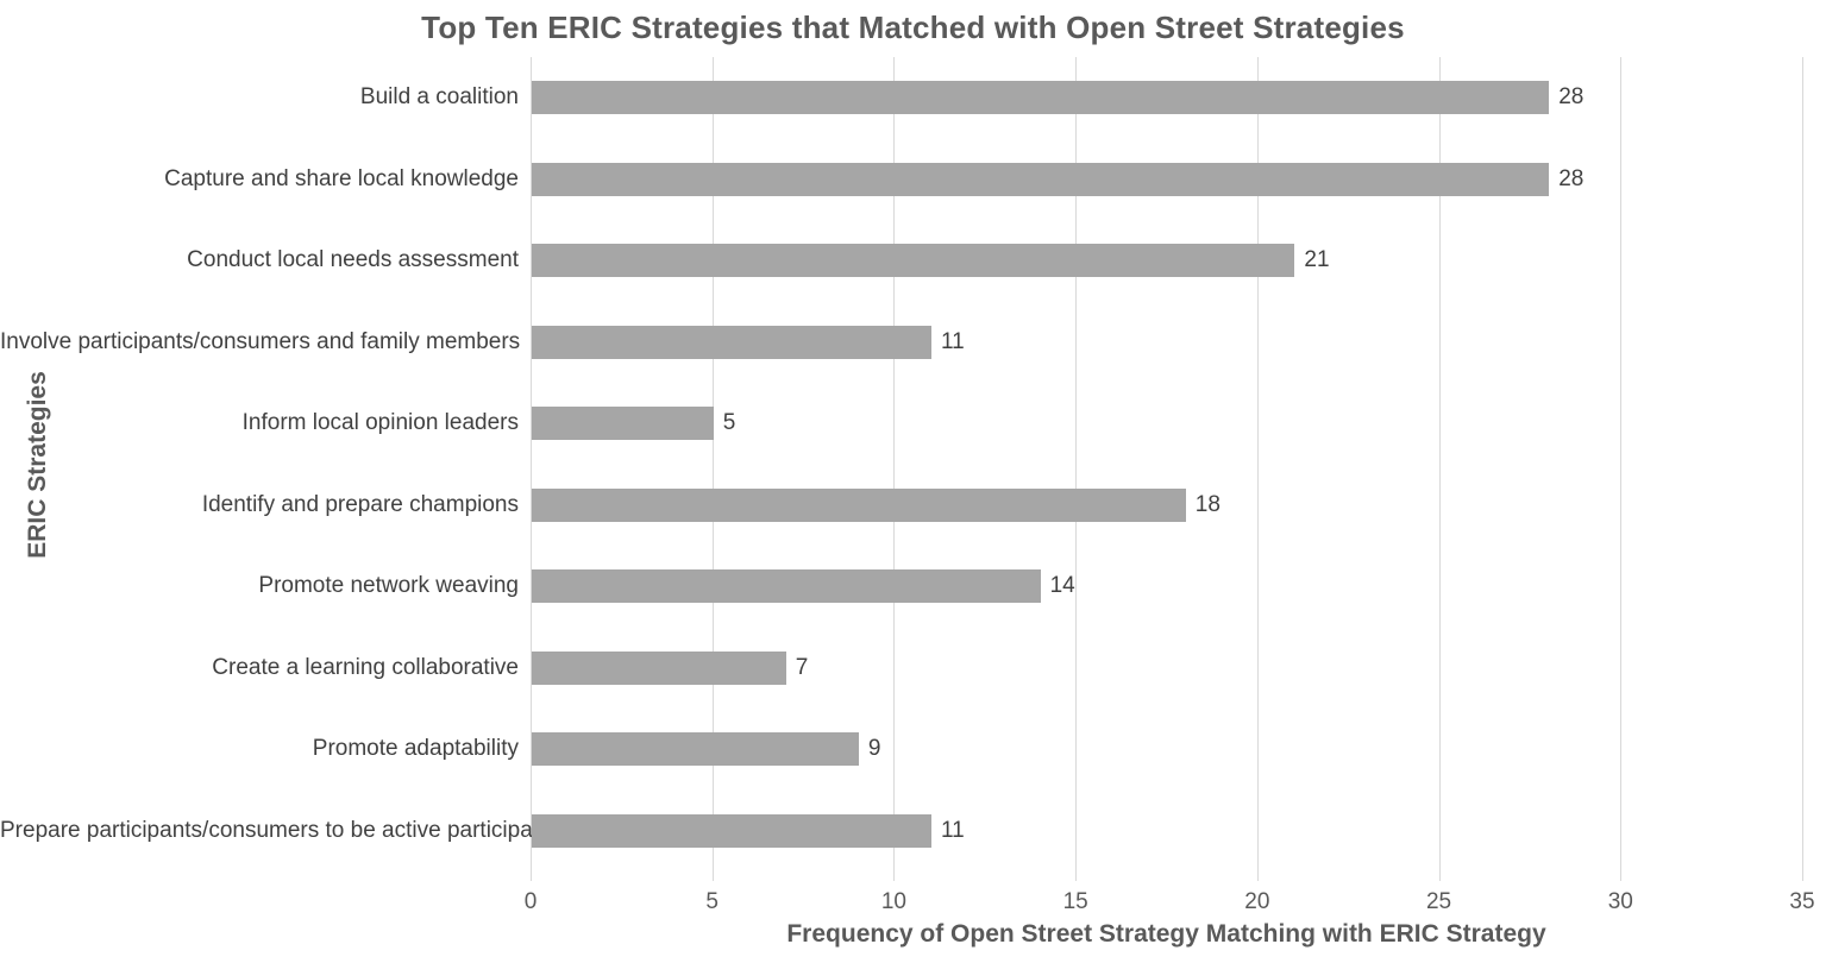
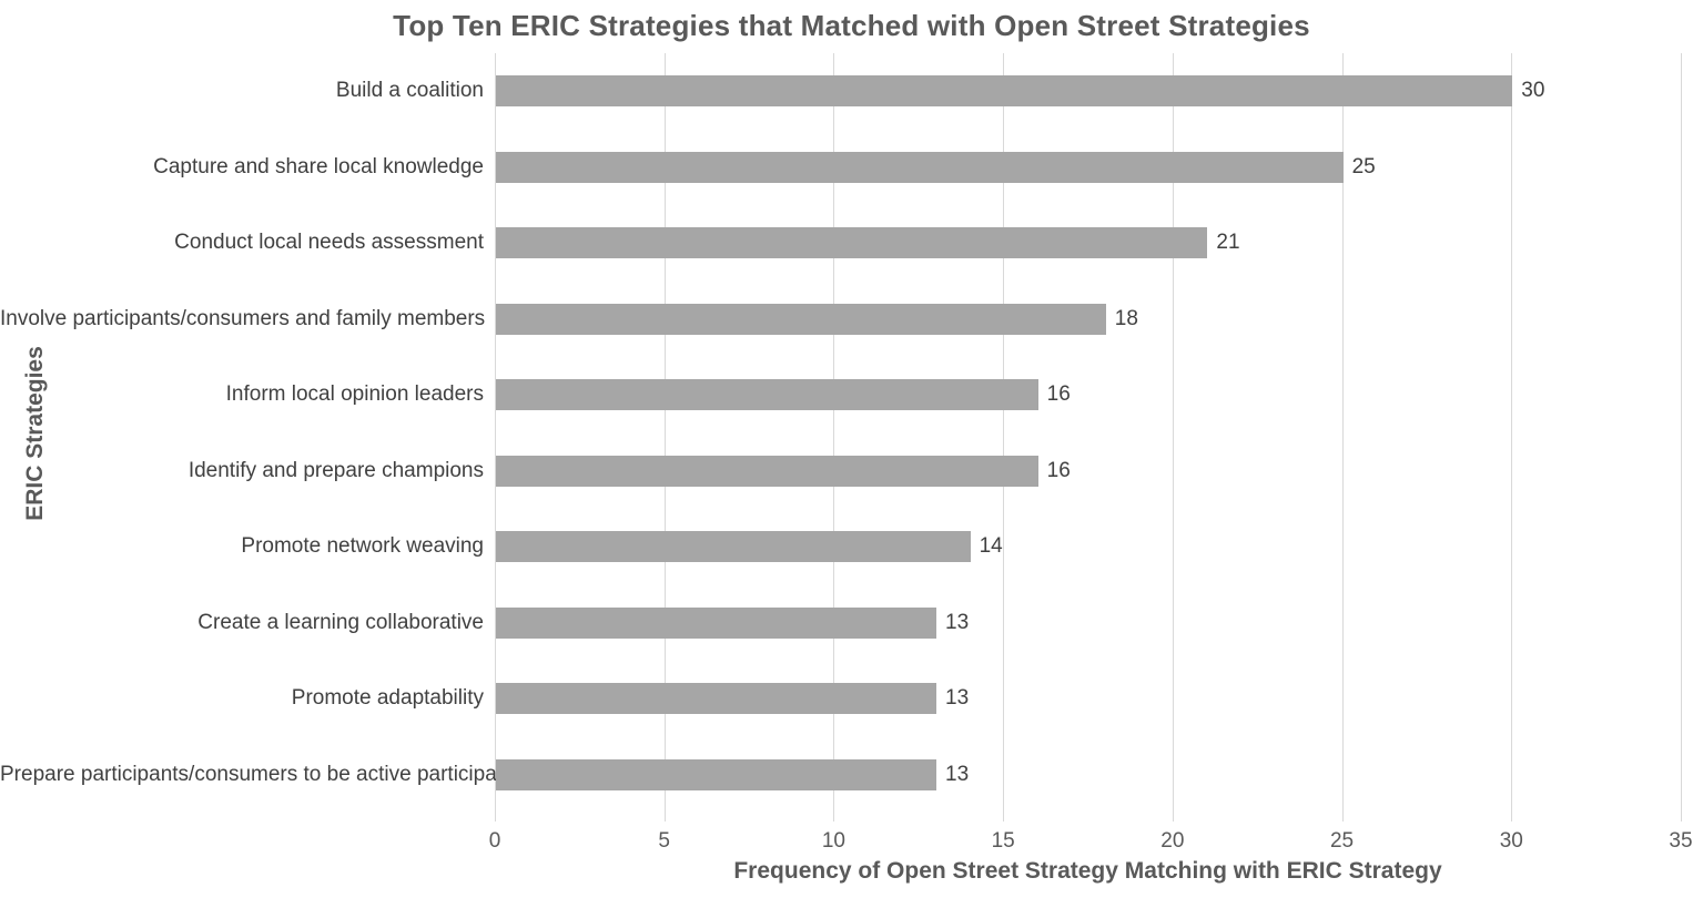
Build a coalition: 28 -> 30
Capture and share local knowledge: 28 -> 25
Involve participants/consumers and family members: 11 -> 18
Inform local opinion leaders: 5 -> 16
Identify and prepare champions: 18 -> 16
Create a learning collaborative: 7 -> 13
Promote adaptability: 9 -> 13
Prepare participants/consumers to be active participants: 11 -> 13
